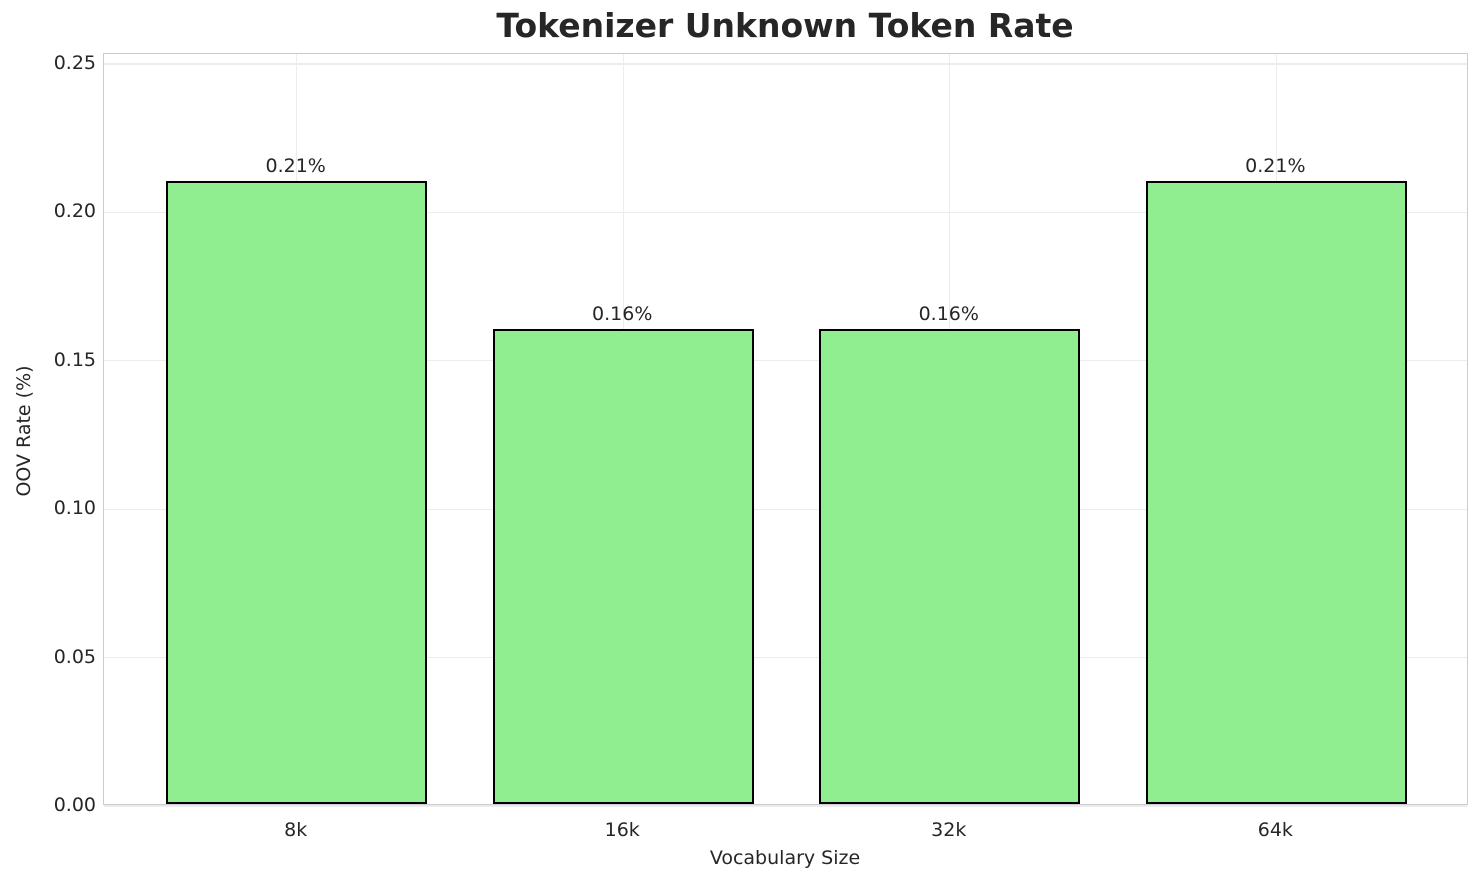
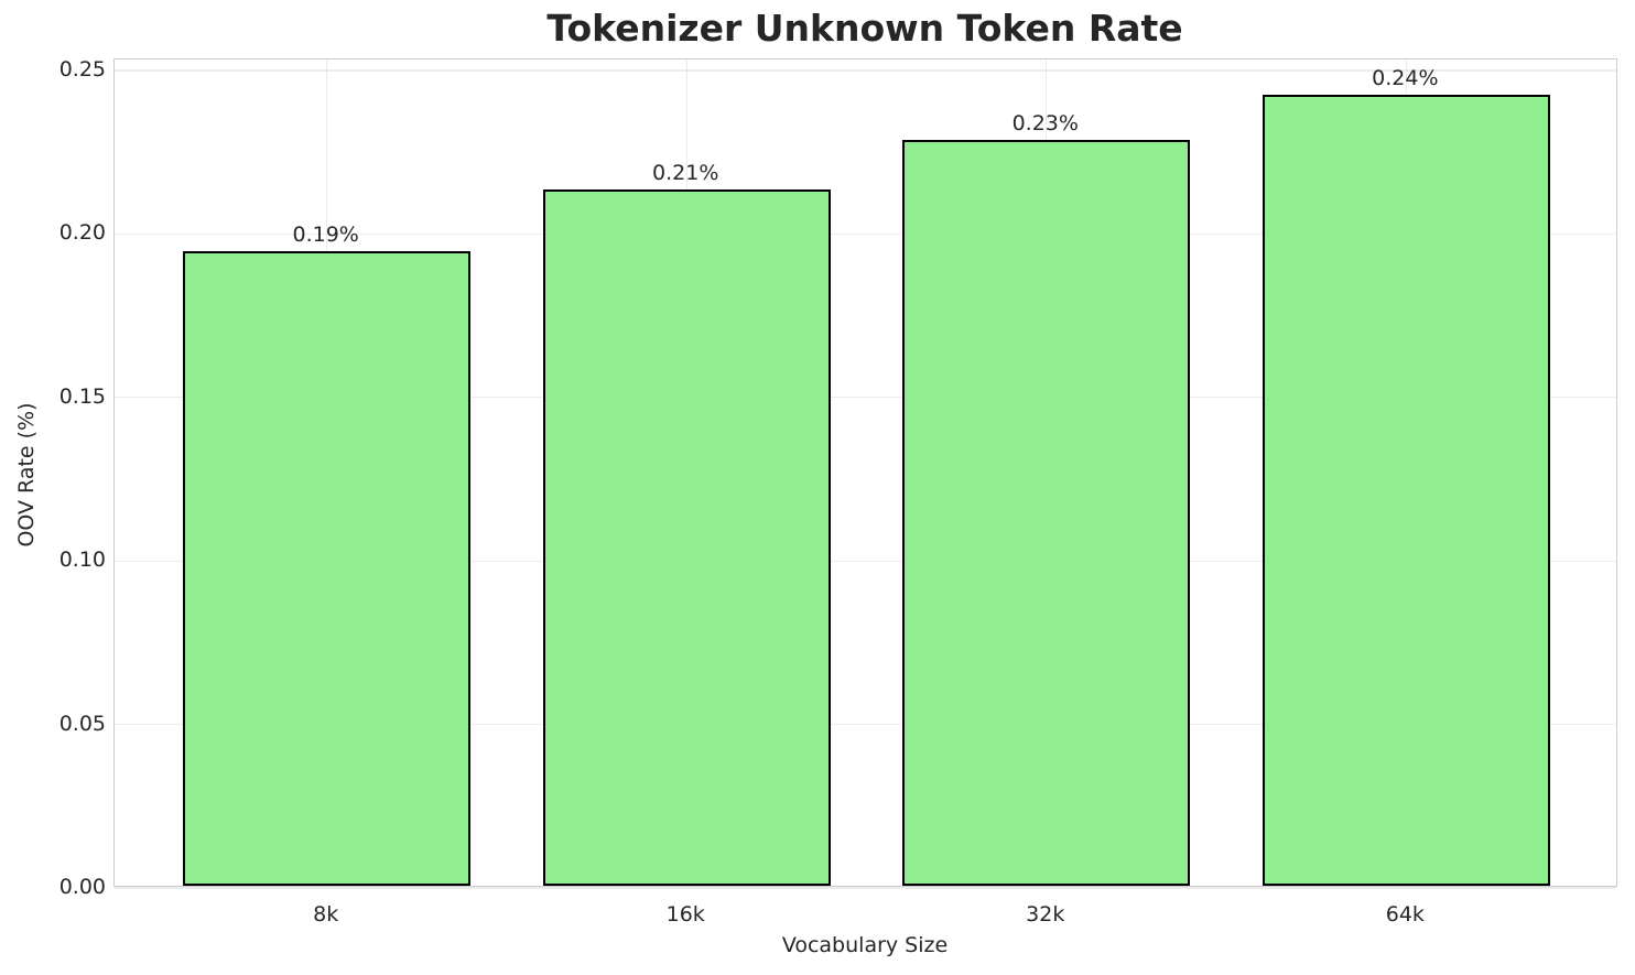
8k: 0.21% -> 0.19%
16k: 0.16% -> 0.21%
32k: 0.16% -> 0.23%
64k: 0.21% -> 0.24%
